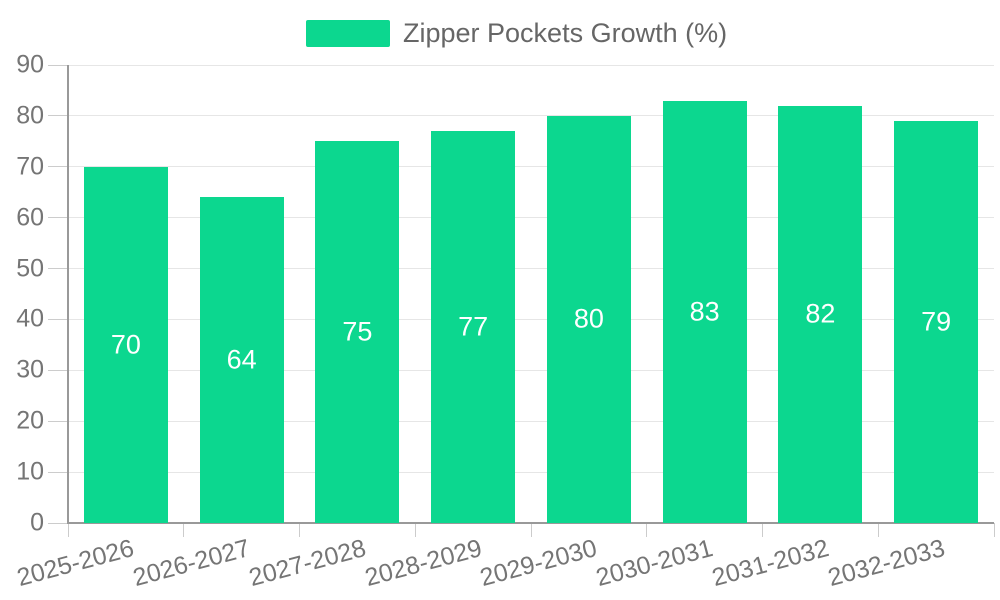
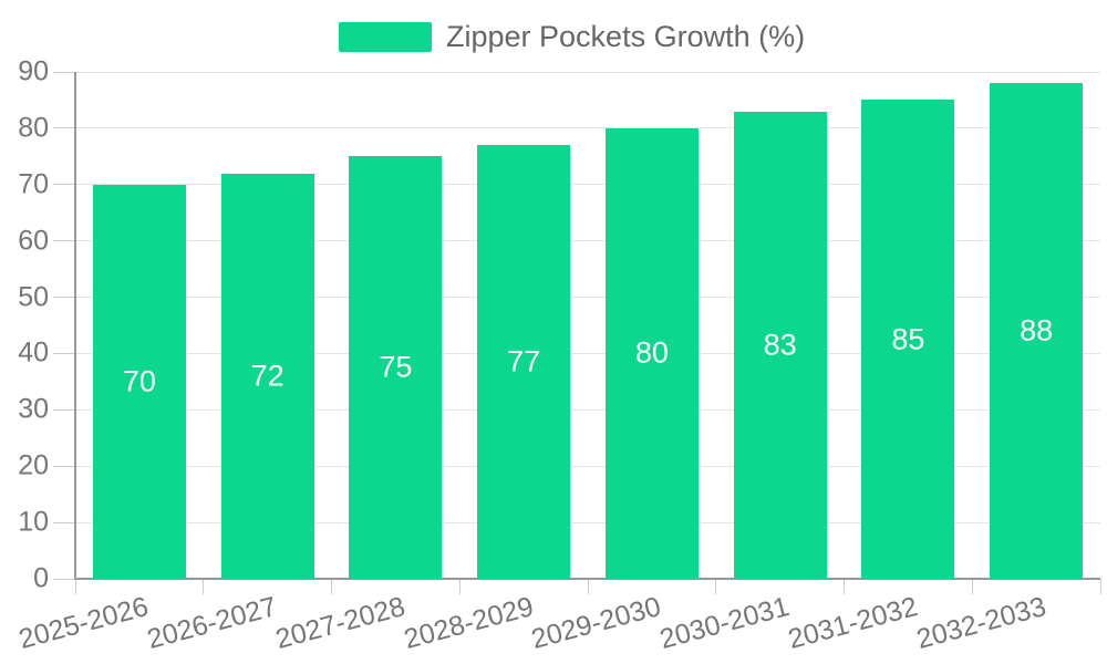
2026-2027: 64 -> 72
2031-2032: 82 -> 85
2032-2033: 79 -> 88
